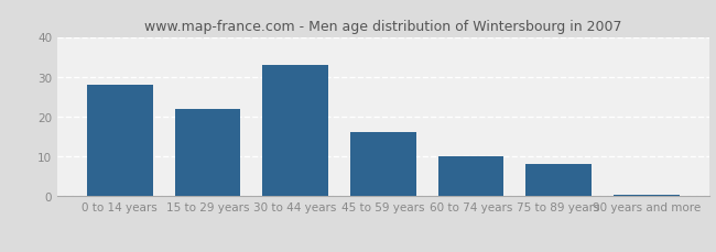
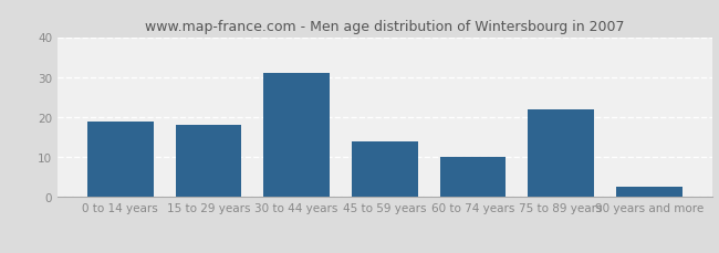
0 to 14 years: 28.0 -> 19.0
15 to 29 years: 22.0 -> 18.0
30 to 44 years: 33.0 -> 31.0
45 to 59 years: 16.0 -> 14.0
75 to 89 years: 8.0 -> 22.0
90 years and more: 0.5 -> 2.5
